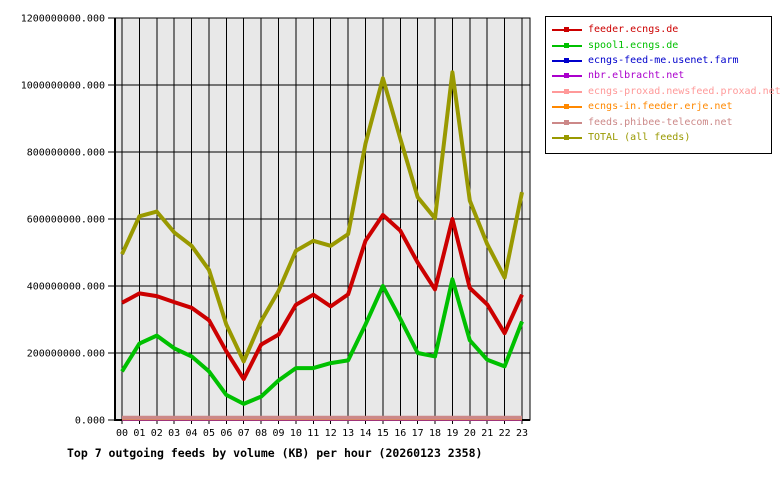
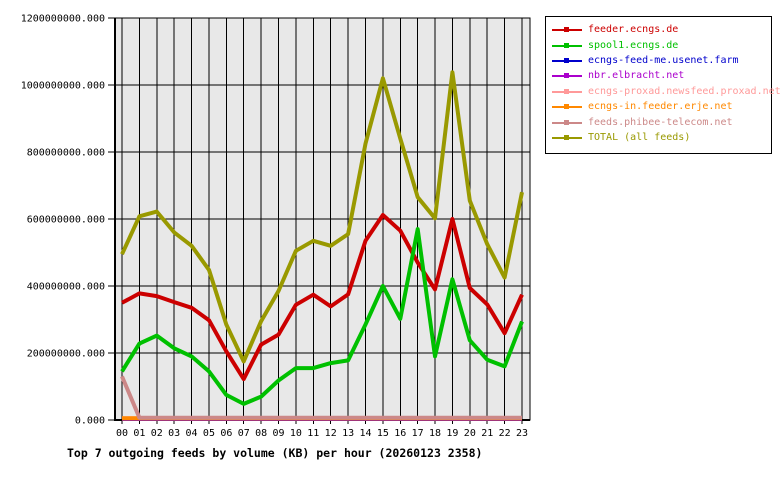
feeds.phibee-telecom.net/00: 10000000 -> 130000000
spool1.ecngs.de/17: 200000000 -> 570000000
